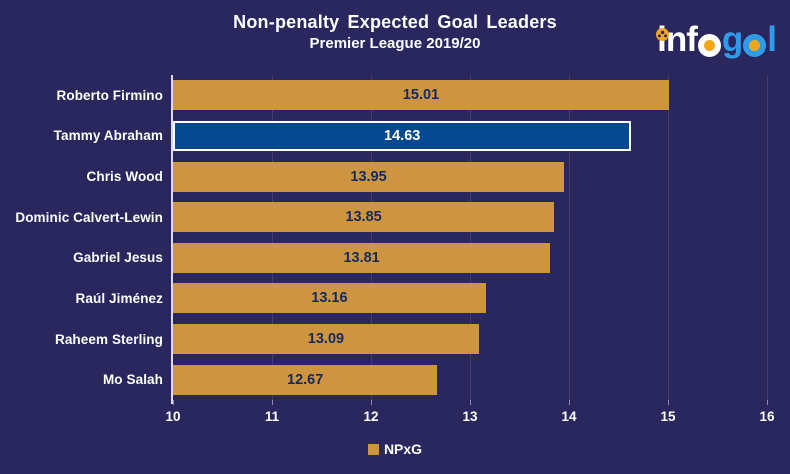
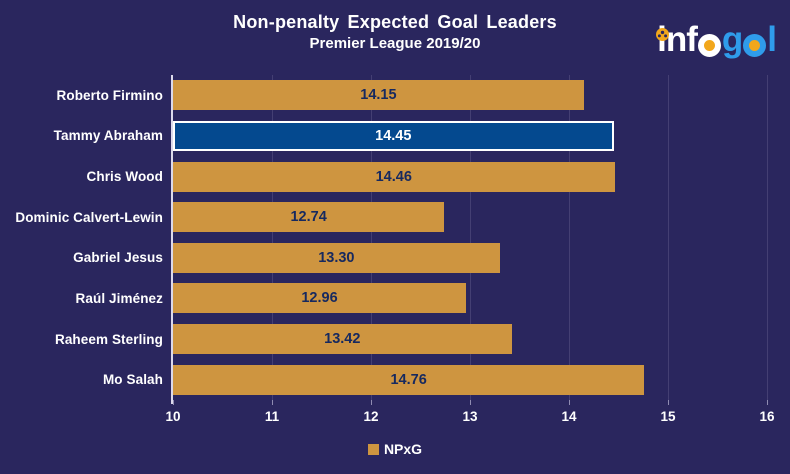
Roberto Firmino: 15.01 -> 14.15
Tammy Abraham: 14.63 -> 14.45
Chris Wood: 13.95 -> 14.46
Dominic Calvert-Lewin: 13.85 -> 12.74
Gabriel Jesus: 13.81 -> 13.30
Raúl Jiménez: 13.16 -> 12.96
Raheem Sterling: 13.09 -> 13.42
Mo Salah: 12.67 -> 14.76
